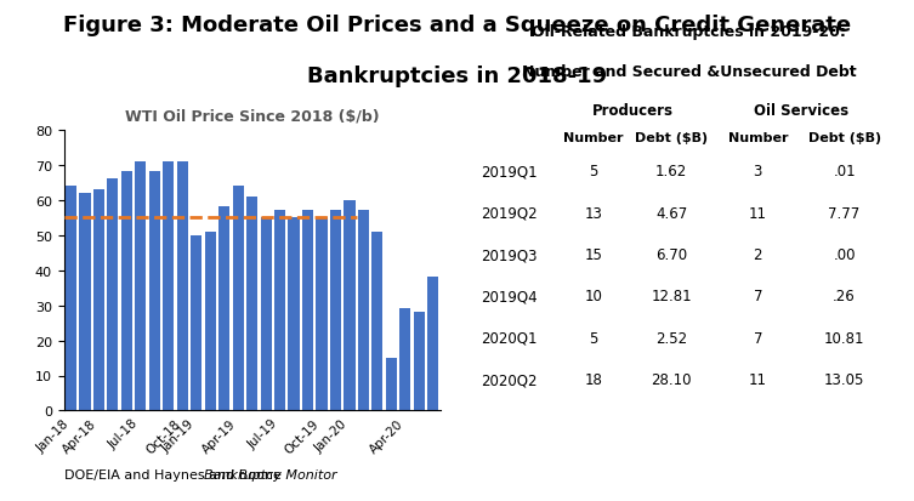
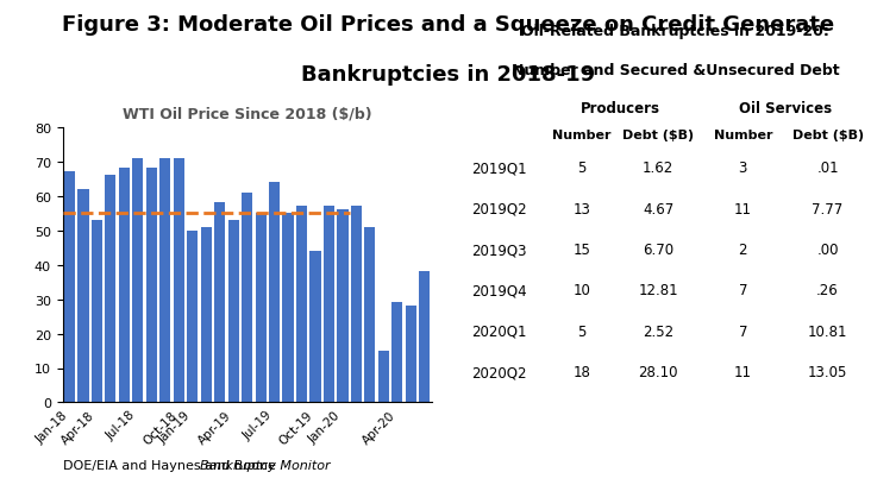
Jan-18: 64 -> 67
Apr-18: 63 -> 53
Apr-19: 64 -> 53
Jul-19: 57 -> 64
Oct-19: 55 -> 44
Jan-20: 60 -> 56
